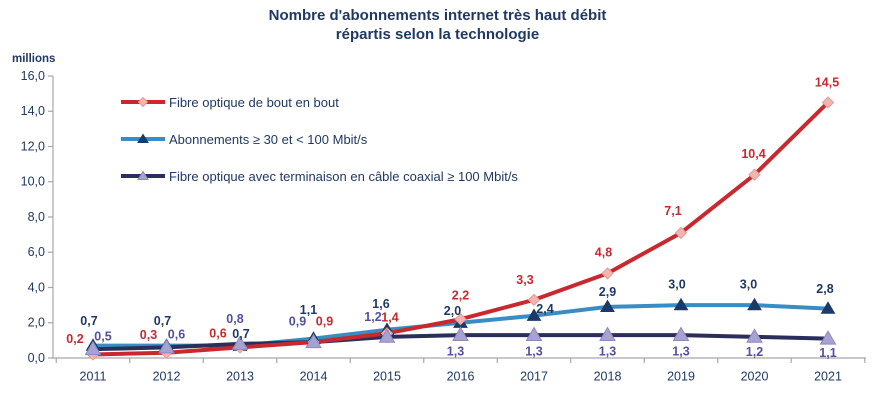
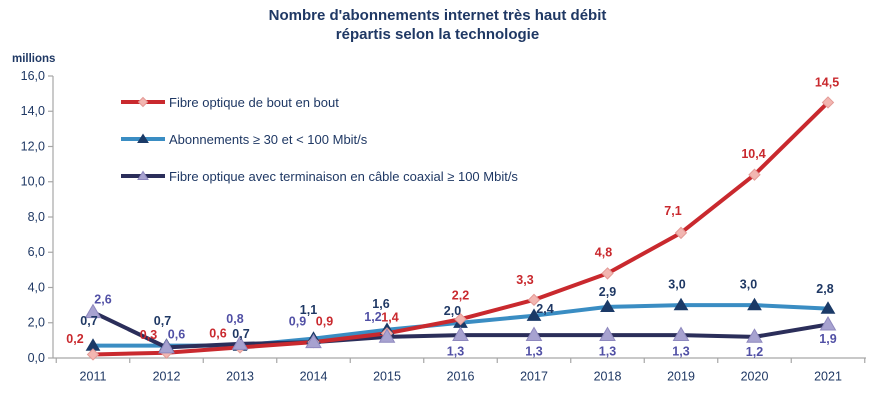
Fibre optique avec terminaison en câble coaxial ≥ 100 Mbit/s/2011: 0,5 -> 2,6
Fibre optique avec terminaison en câble coaxial ≥ 100 Mbit/s/2021: 1,1 -> 1,9
